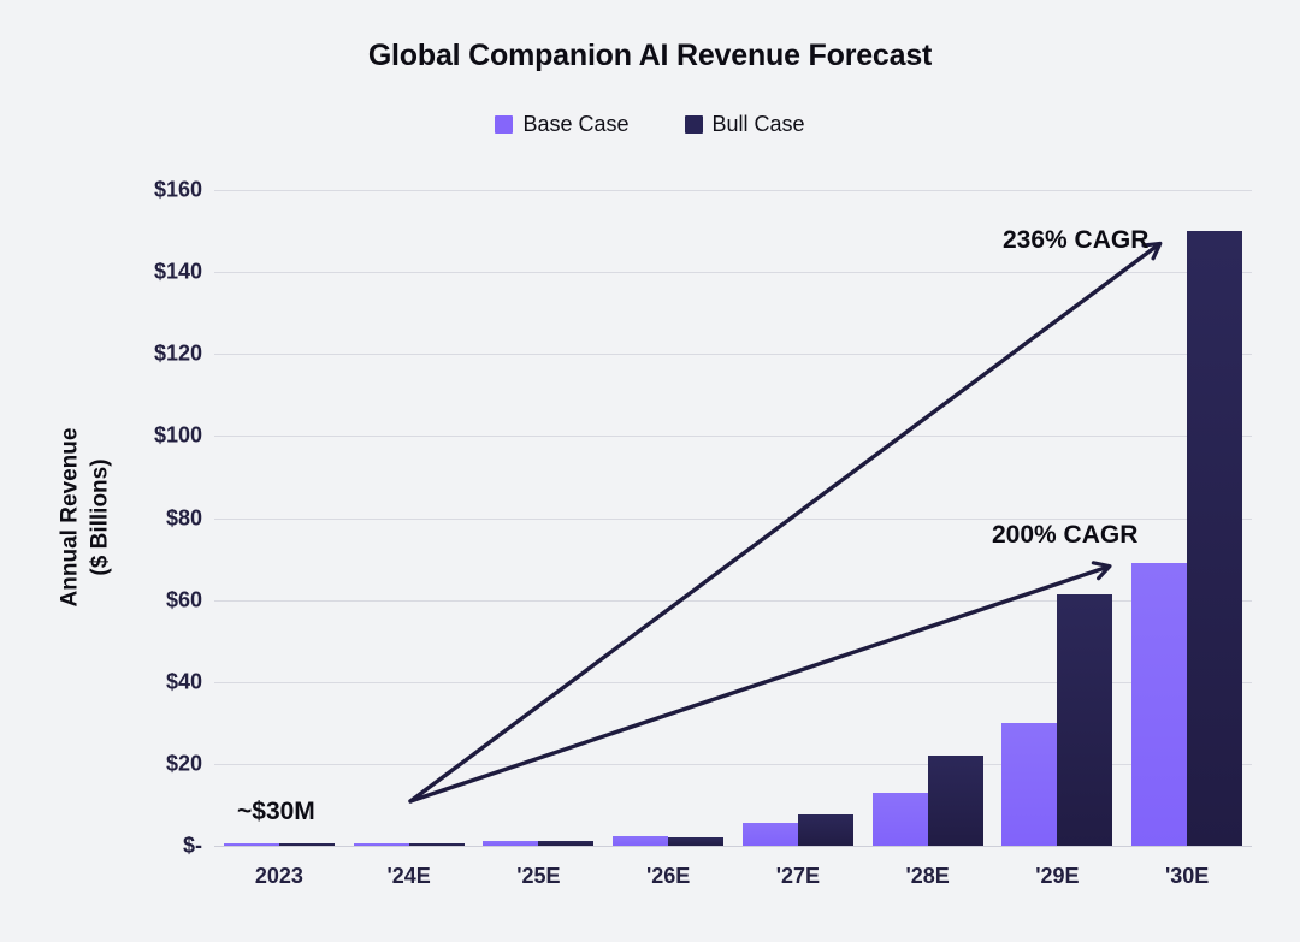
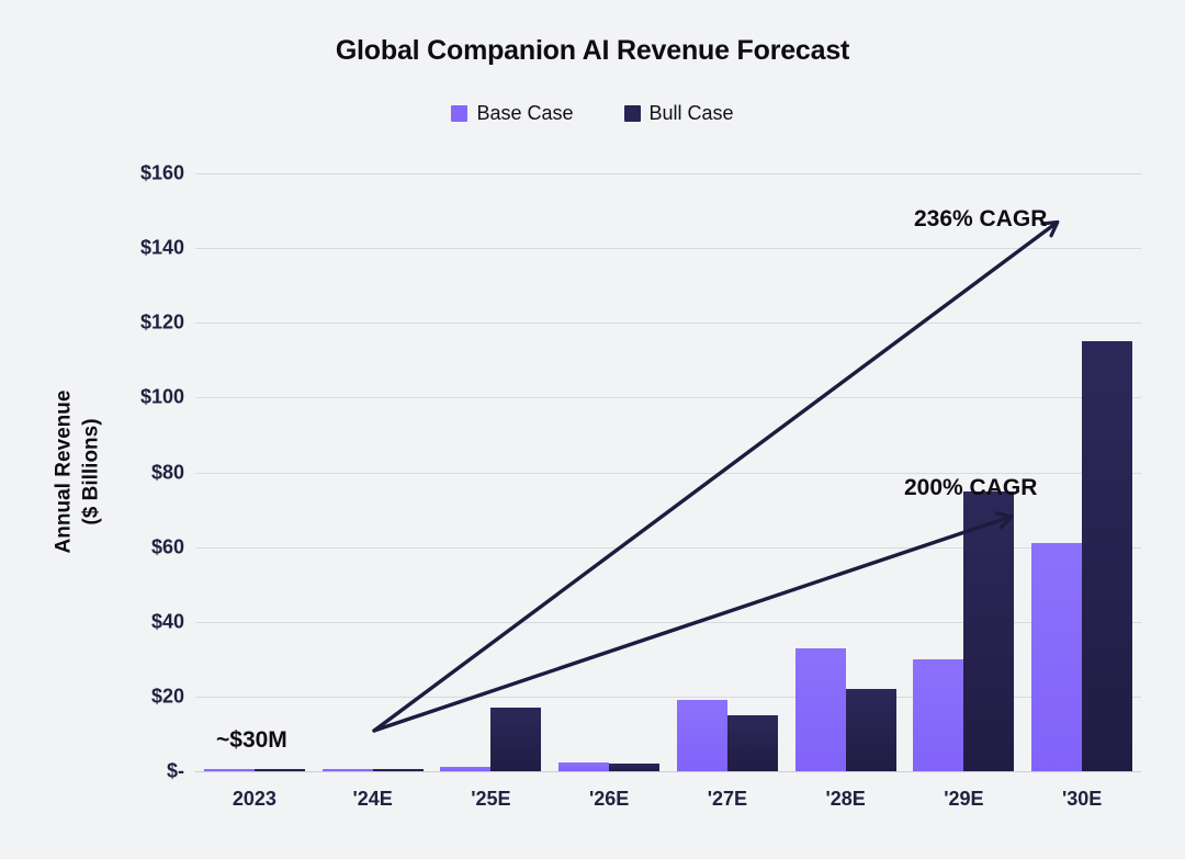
Bull Case/'25E: $1 -> $17
Base Case/'27E: $6 -> $19
Bull Case/'27E: $8 -> $15
Base Case/'28E: $13 -> $33
Bull Case/'29E: $62 -> $75
Base Case/'30E: $69 -> $61
Bull Case/'30E: $150 -> $115
